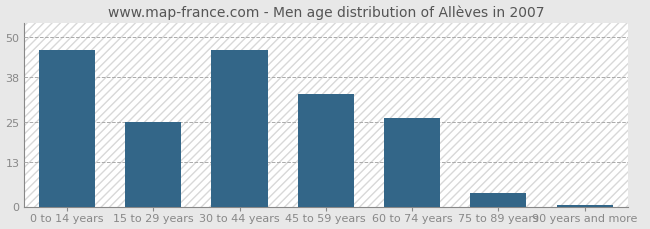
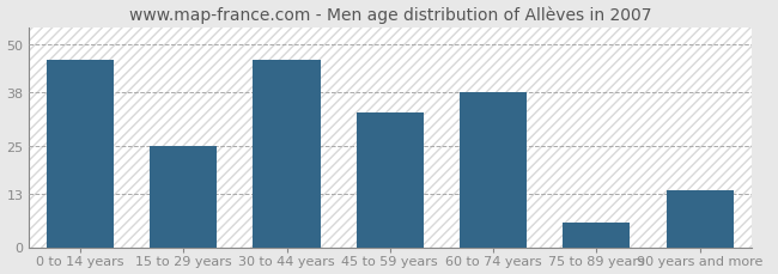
60 to 74 years: 26.0 -> 38.0
75 to 89 years: 4.0 -> 6.0
90 years and more: 0.5 -> 14.0
